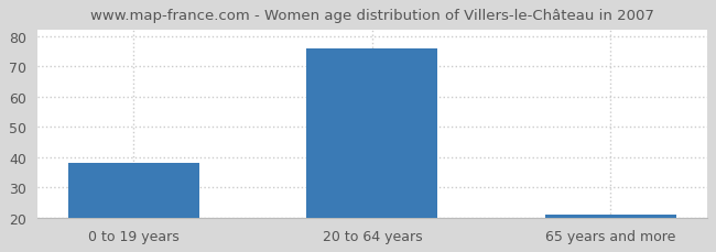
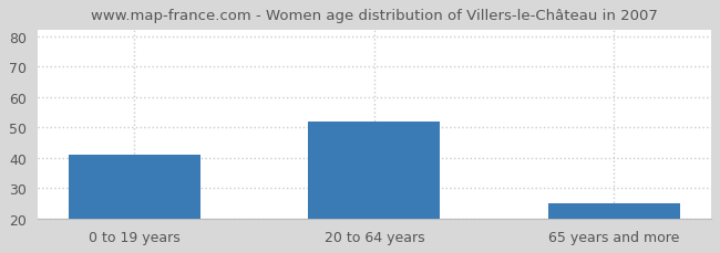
0 to 19 years: 38 -> 41
20 to 64 years: 76 -> 52
65 years and more: 21 -> 25
